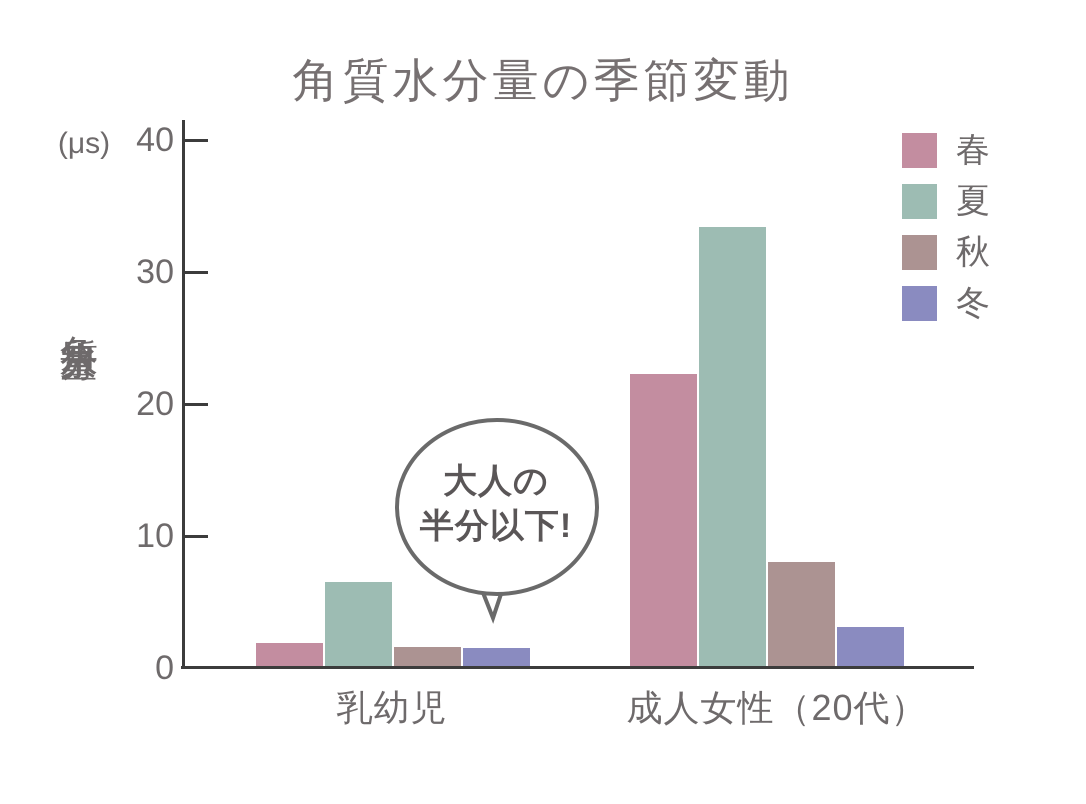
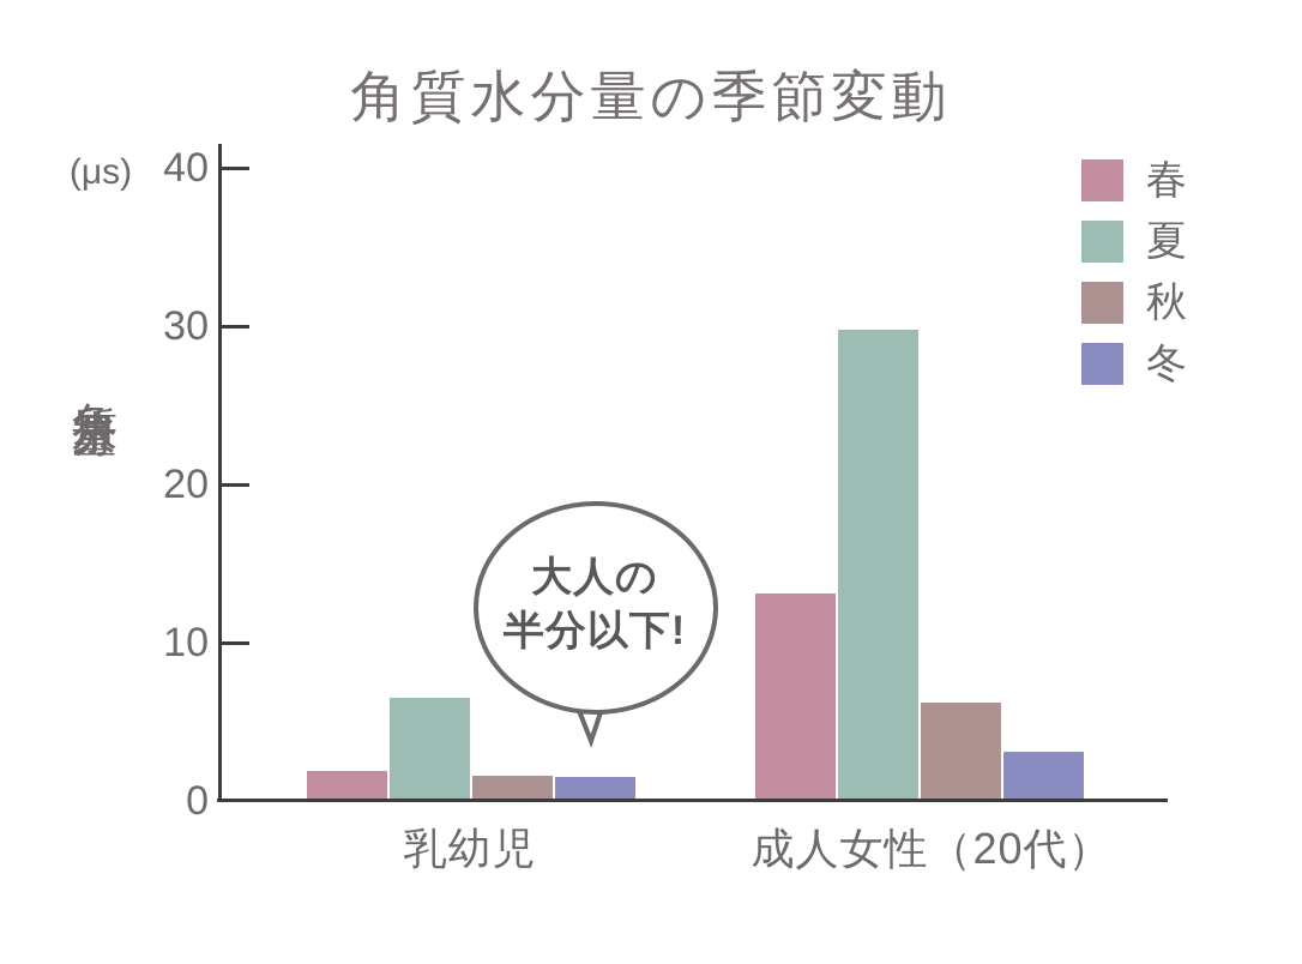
春/成人女性（20代）: 22.3 -> 13.1
夏/成人女性（20代）: 33.4 -> 29.8
秋/成人女性（20代）: 8.0 -> 6.2
